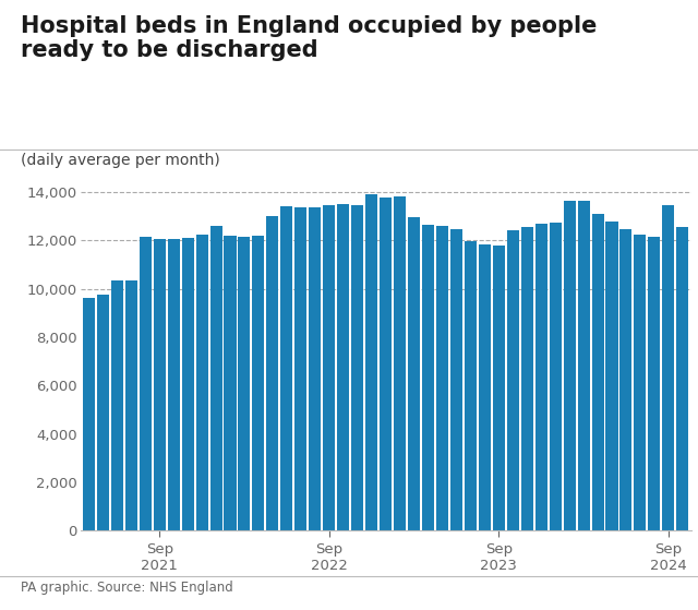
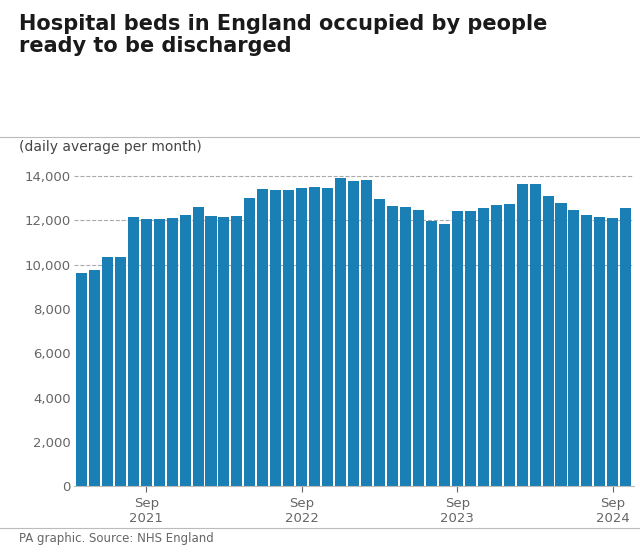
Sep 2023: 11,800 -> 12,400
Sep 2024: 13,450 -> 12,100
